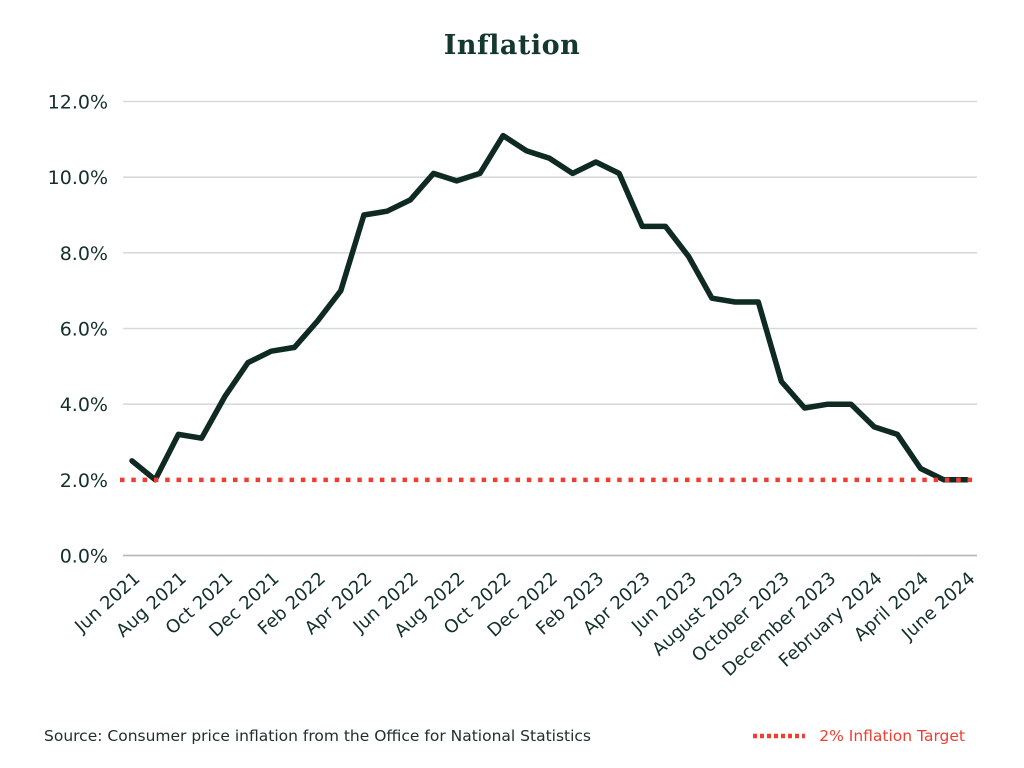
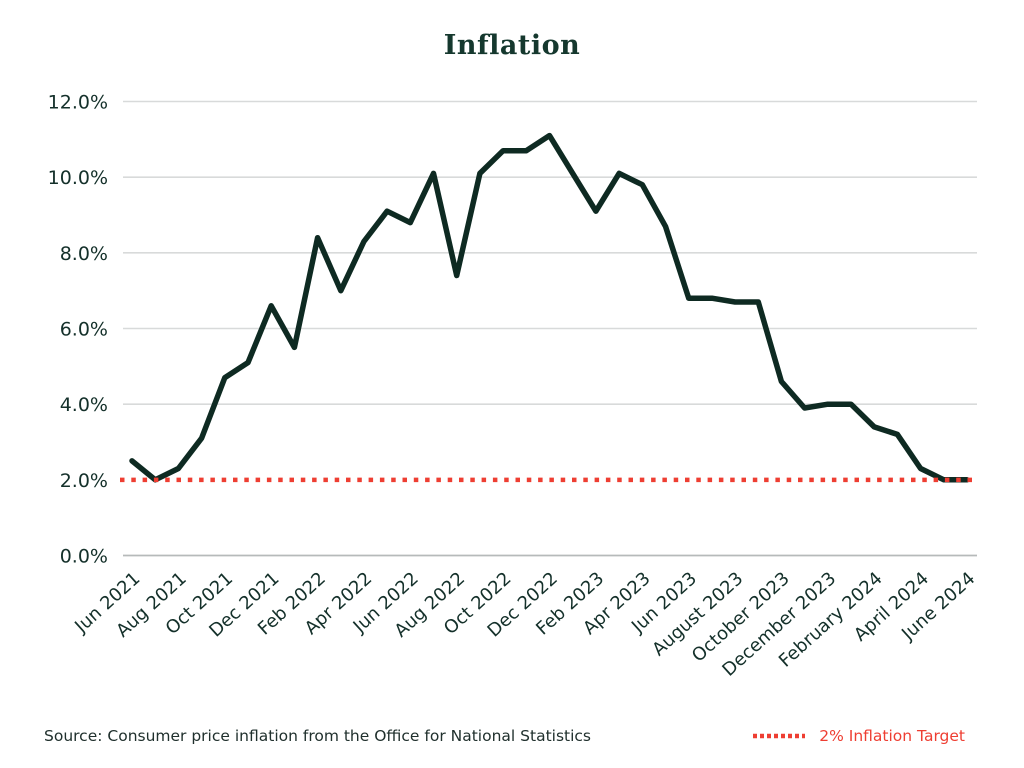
Aug 2021: 3.2% -> 2.3%
Oct 2021: 4.2% -> 4.7%
Dec 2021: 5.4% -> 6.6%
Feb 2022: 6.2% -> 8.4%
Apr 2022: 9.0% -> 8.3%
Jun 2022: 9.4% -> 8.8%
Aug 2022: 9.9% -> 7.4%
Oct 2022: 11.1% -> 10.7%
Dec 2022: 10.5% -> 11.1%
Feb 2023: 10.4% -> 9.1%
Apr 2023: 8.7% -> 9.8%
Jun 2023: 7.9% -> 6.8%
